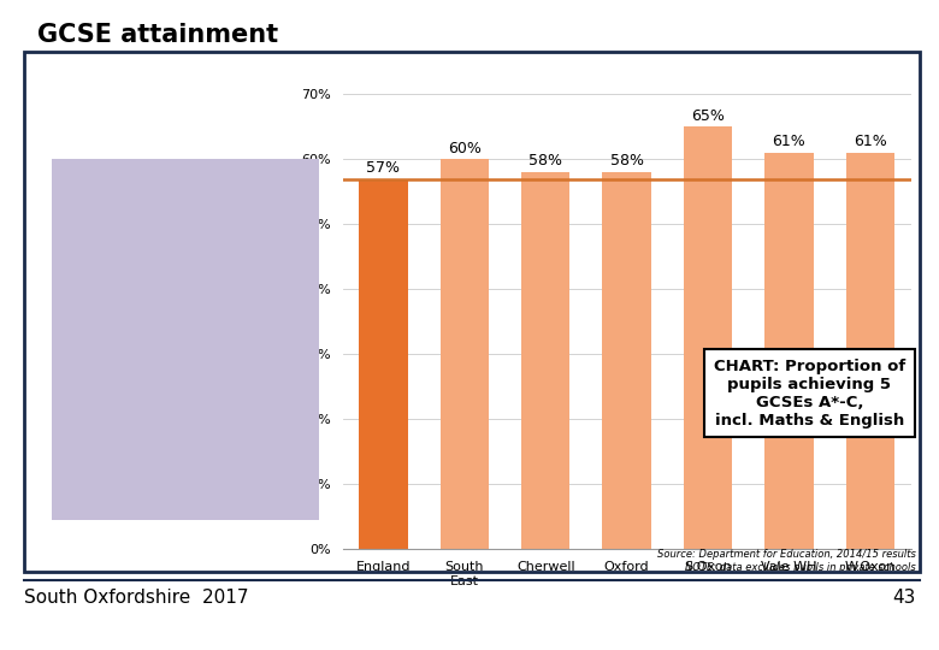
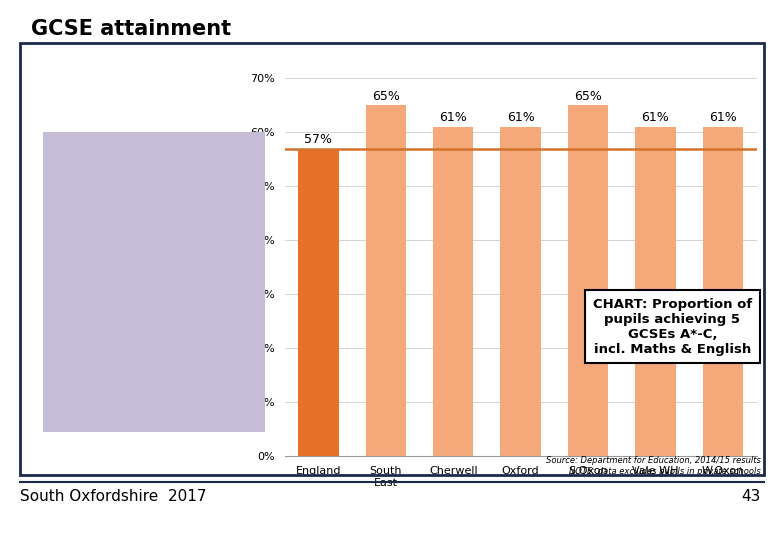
South East: 60% -> 65%
Cherwell: 58% -> 61%
Oxford: 58% -> 61%
